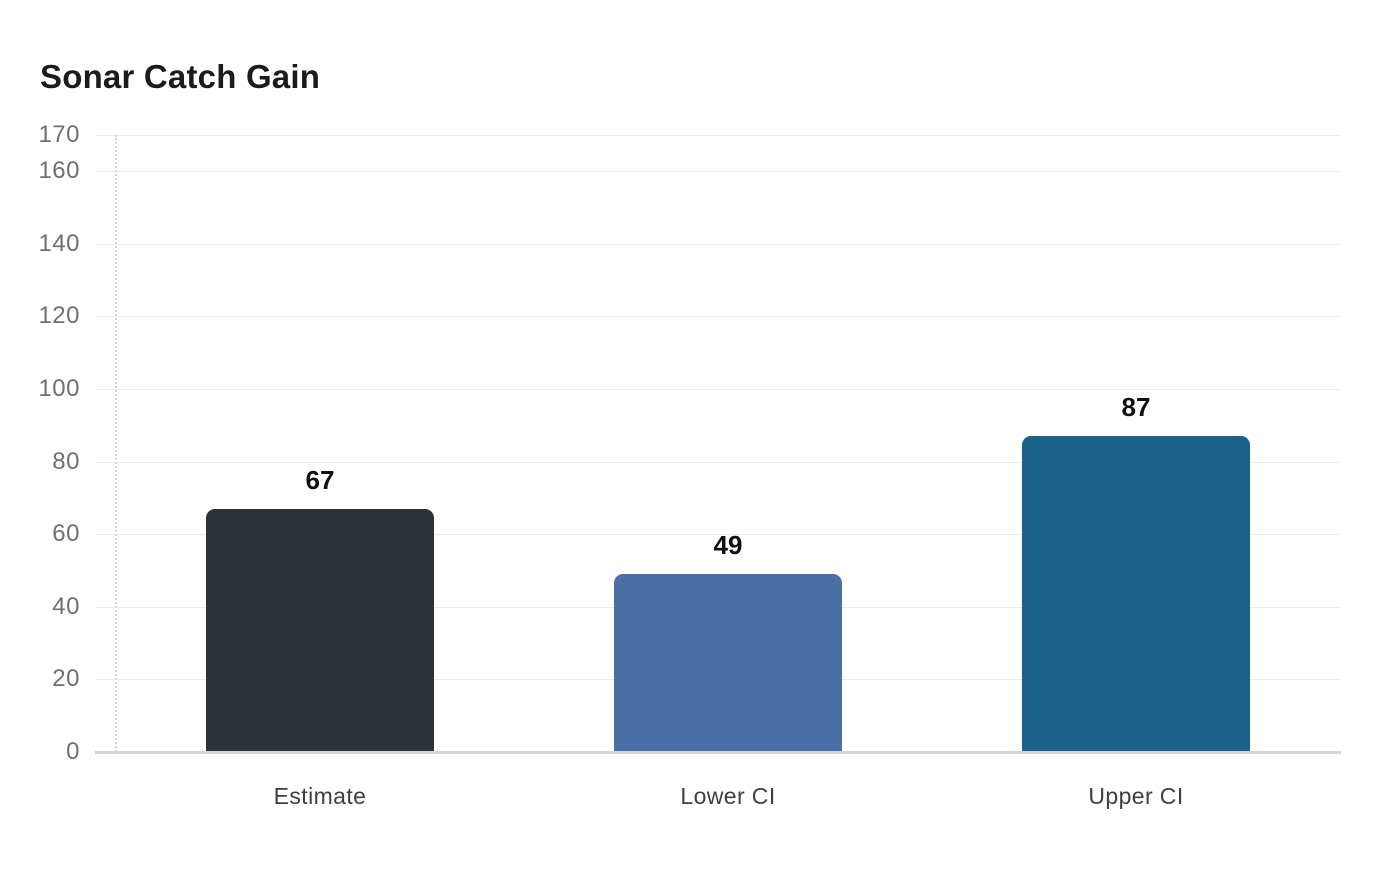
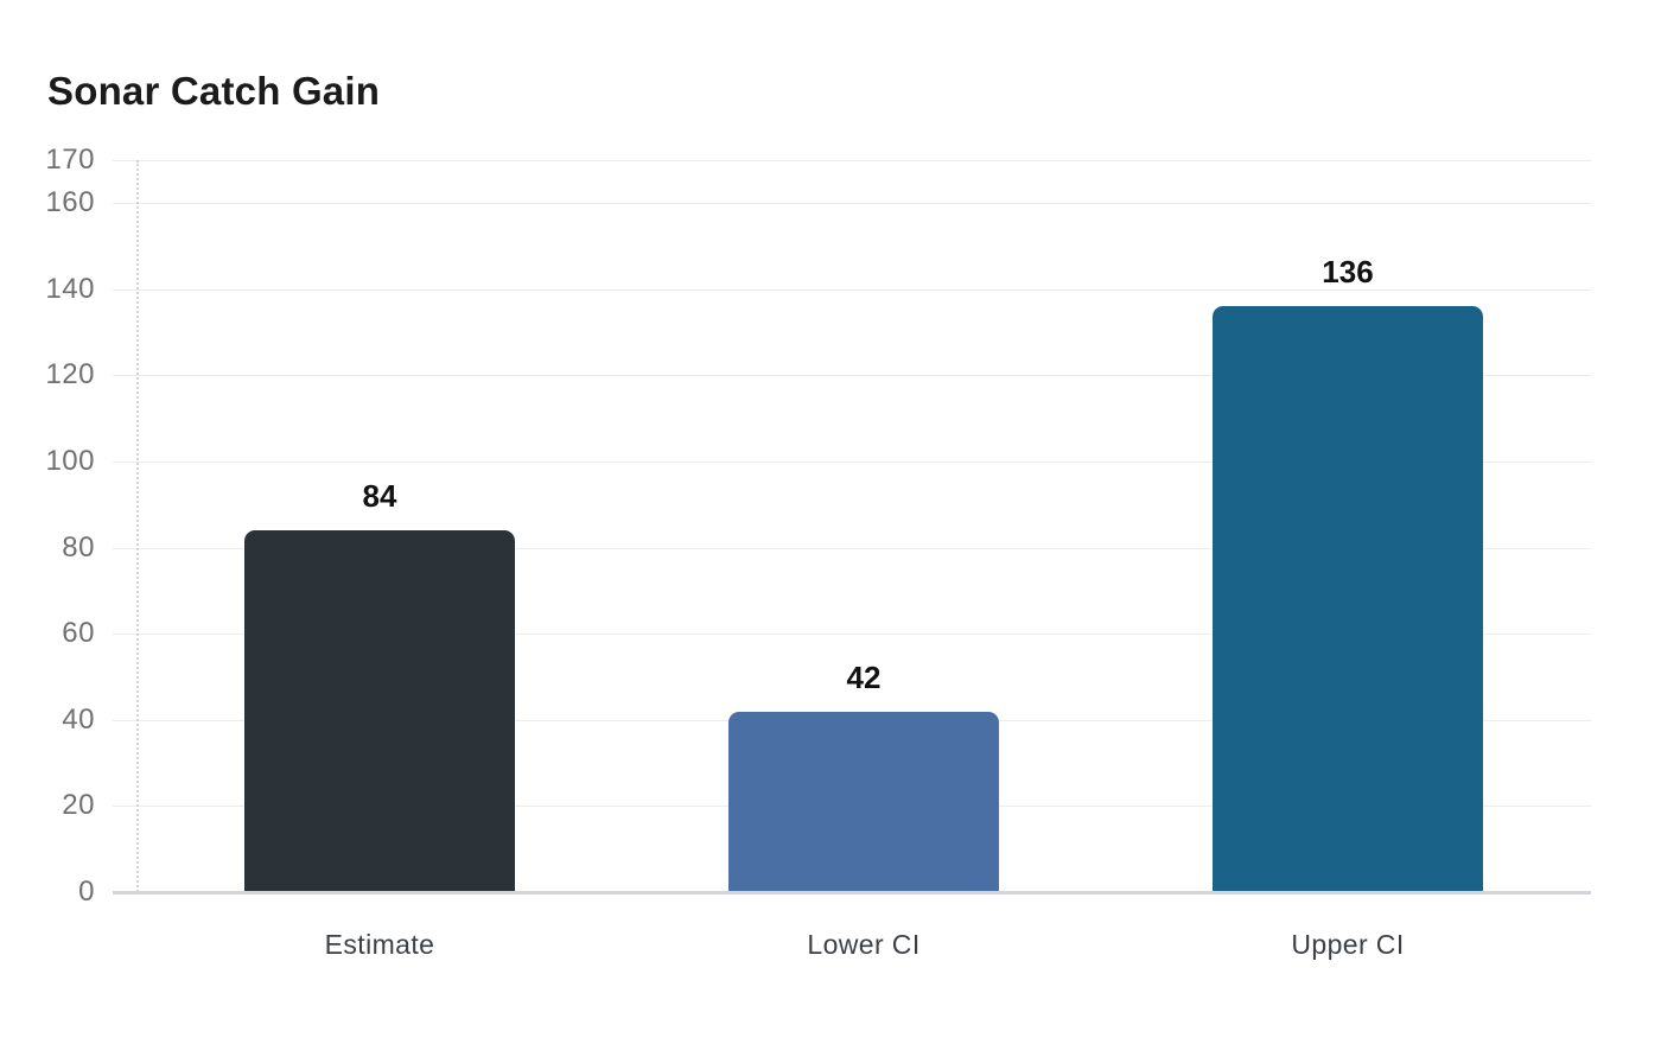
Estimate: 67 -> 84
Lower CI: 49 -> 42
Upper CI: 87 -> 136
